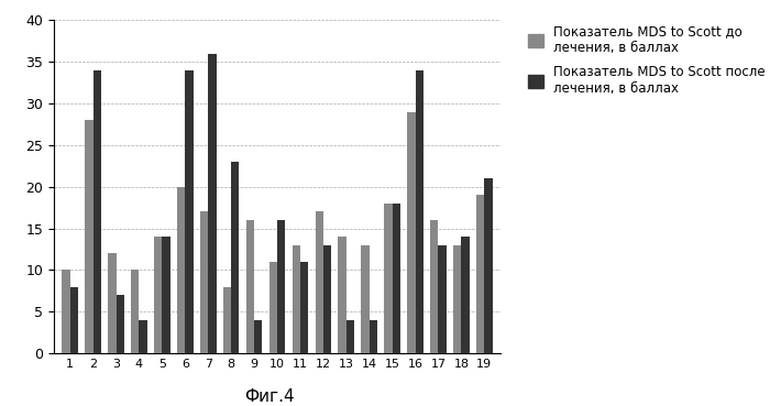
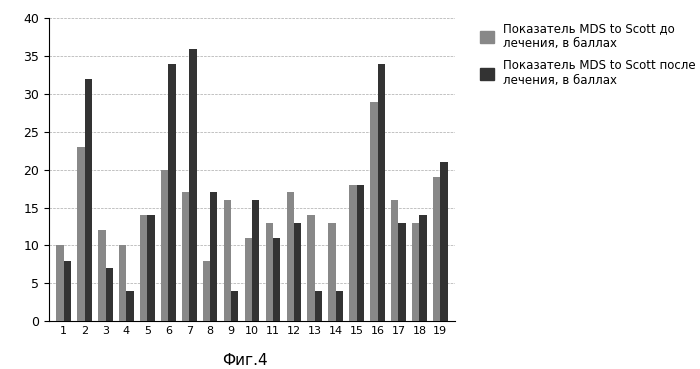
Показатель MDS to Scott до лечения, в баллах/2: 28 -> 23
Показатель MDS to Scott после лечения, в баллах/2: 34 -> 32
Показатель MDS to Scott после лечения, в баллах/8: 23 -> 17
